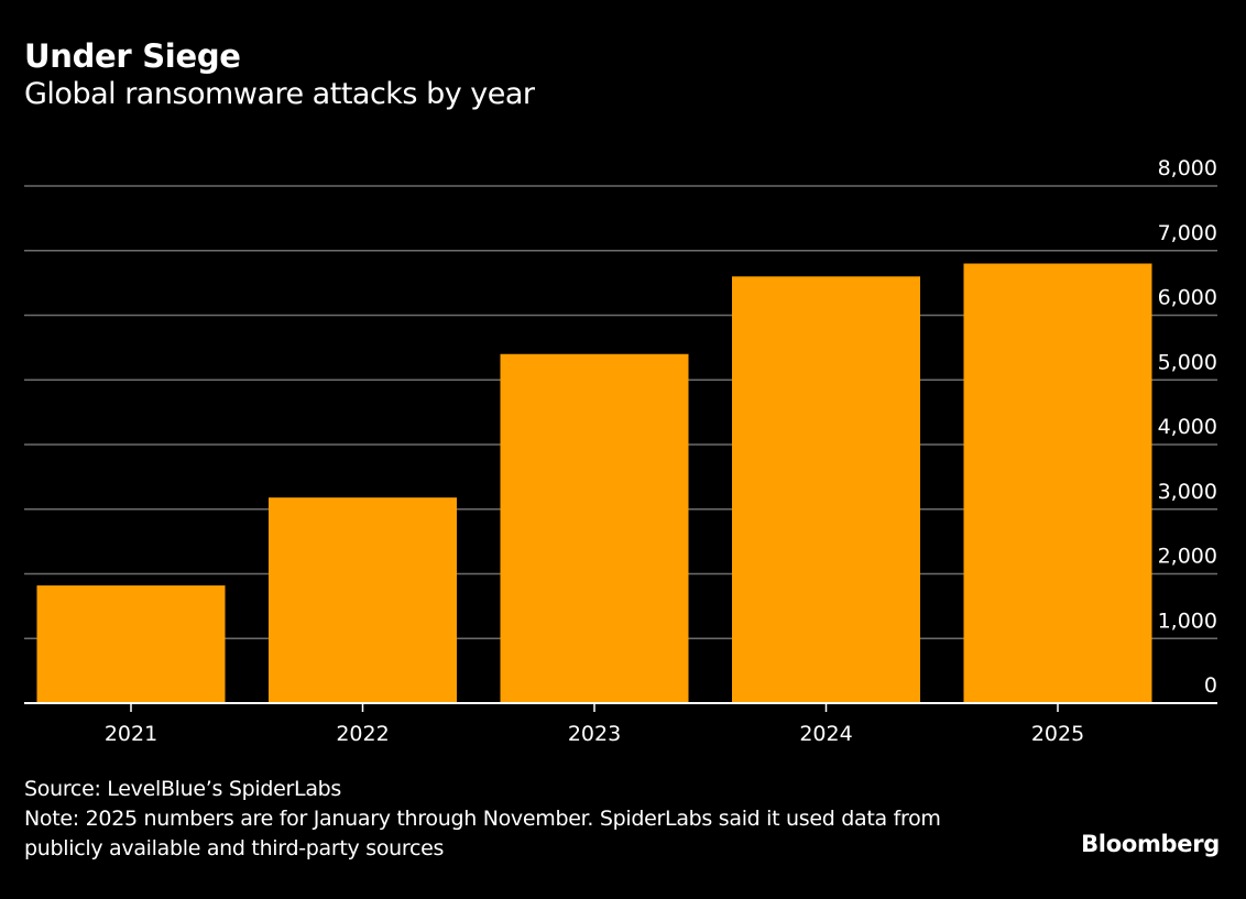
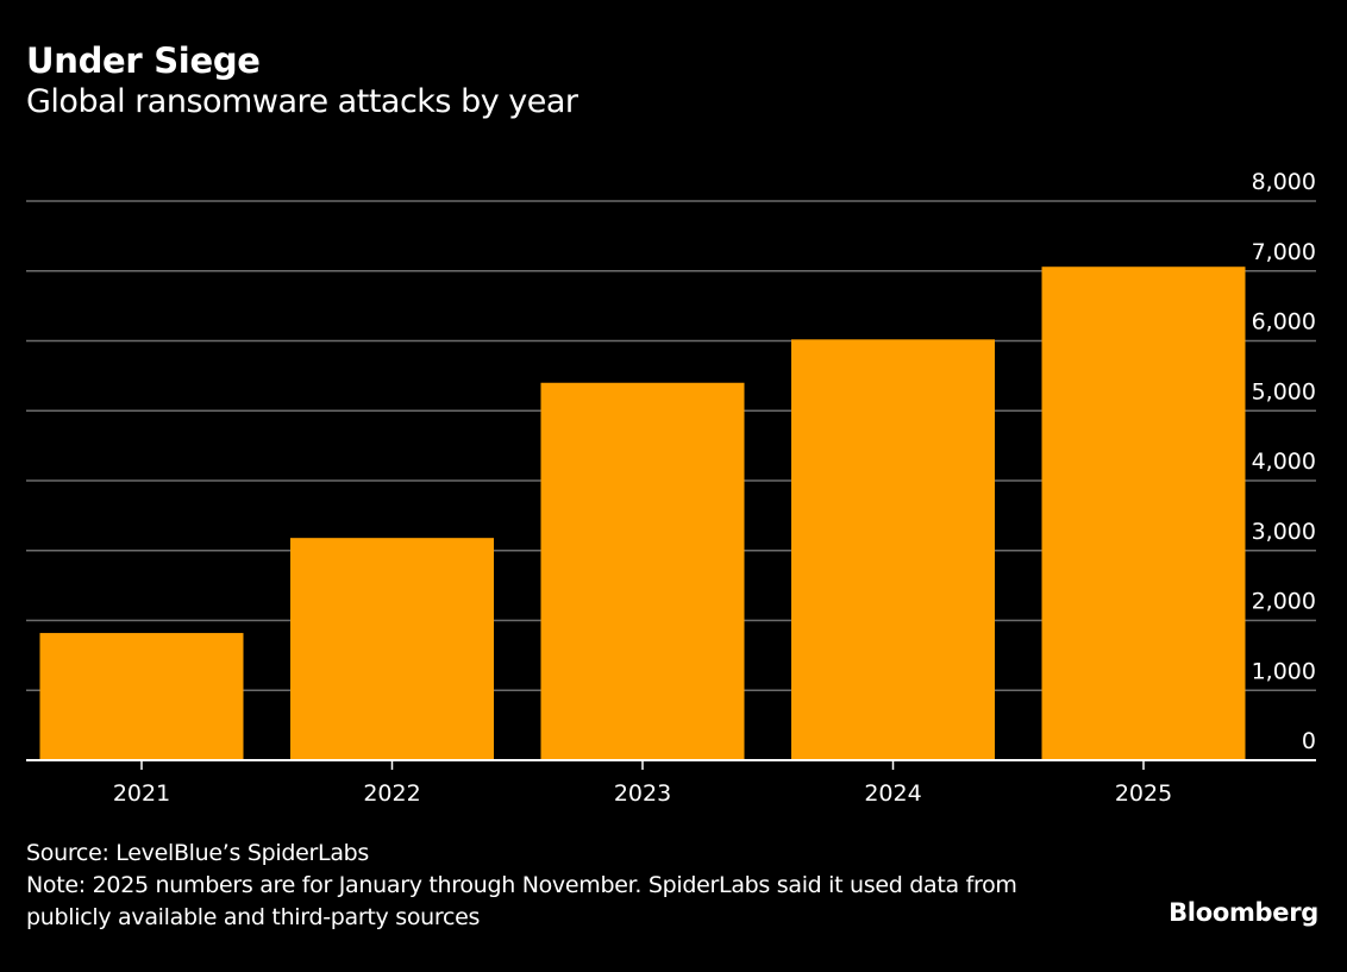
2024: 6600 -> 6000
2025: 6800 -> 7100
